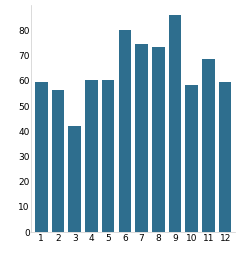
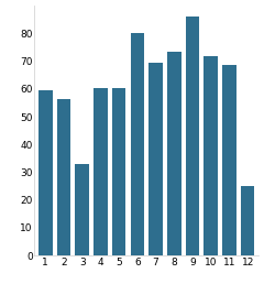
3: 42.0 -> 33.0
7: 74.5 -> 69.5
10: 58.5 -> 72.0
12: 59.5 -> 25.0
